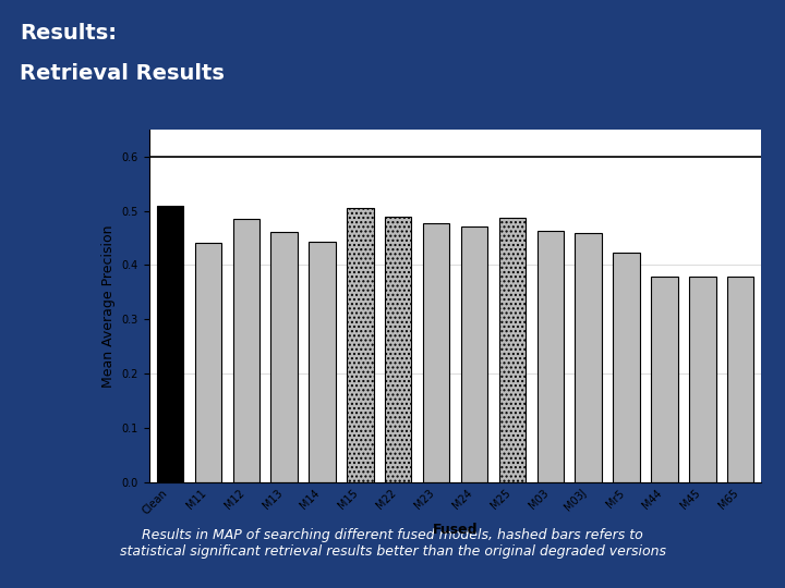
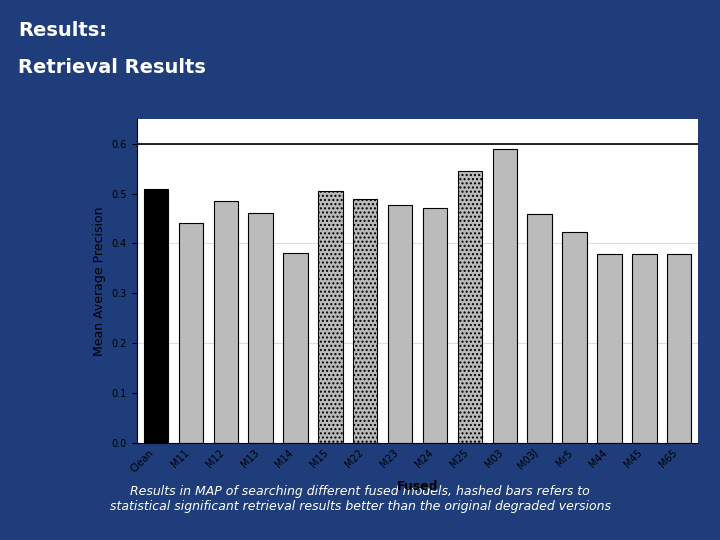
M14: 0.443 -> 0.380
M25: 0.488 -> 0.545
M03: 0.463 -> 0.590
